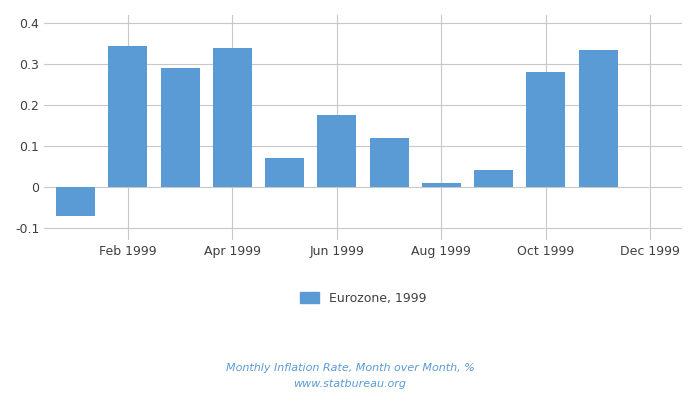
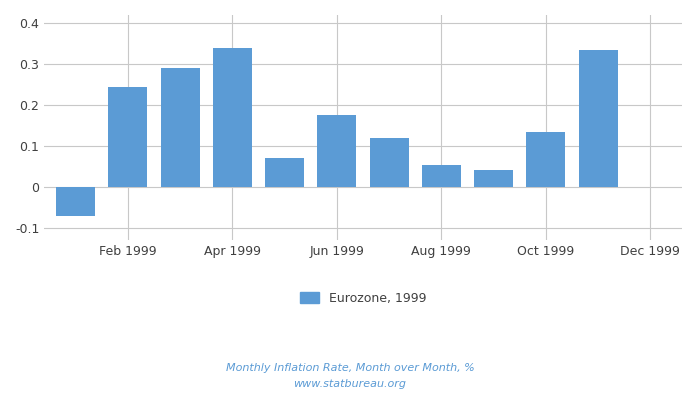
Feb 1999: 0.345 -> 0.245
Aug 1999: 0.010 -> 0.055
Oct 1999: 0.280 -> 0.135
